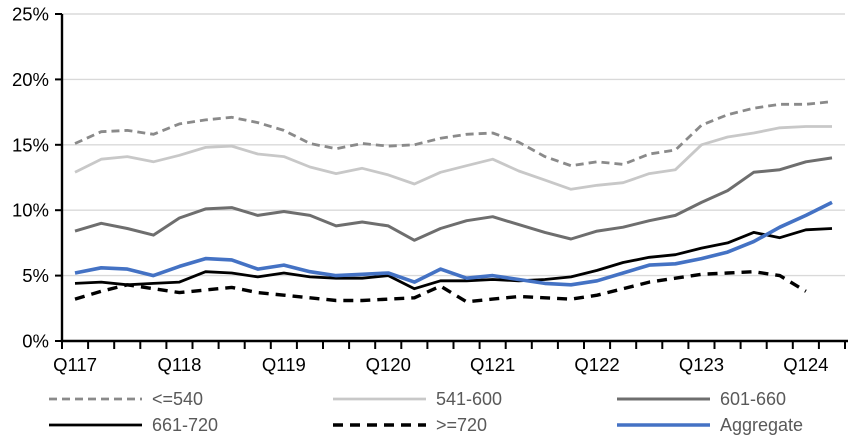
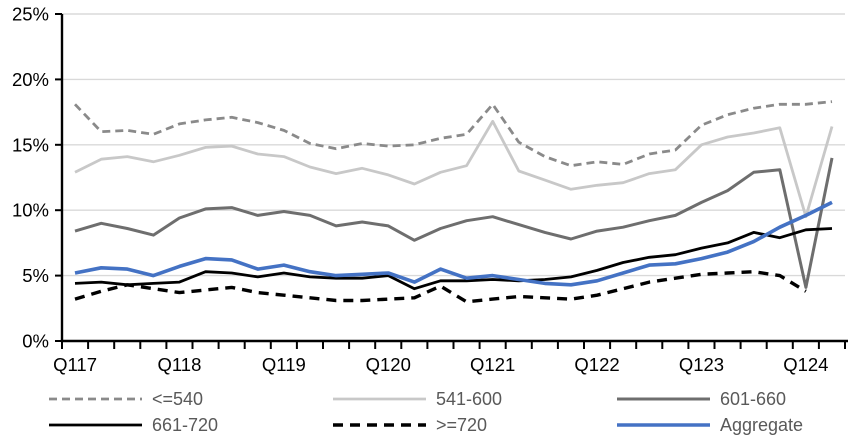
<=540/Q117: 15.1% -> 18.1%
<=540/Q121: 15.9% -> 18.1%
541-600/Q121: 13.9% -> 16.8%
541-600/Q124: 16.4% -> 9.5%
601-660/Q124: 13.7% -> 4.1%
